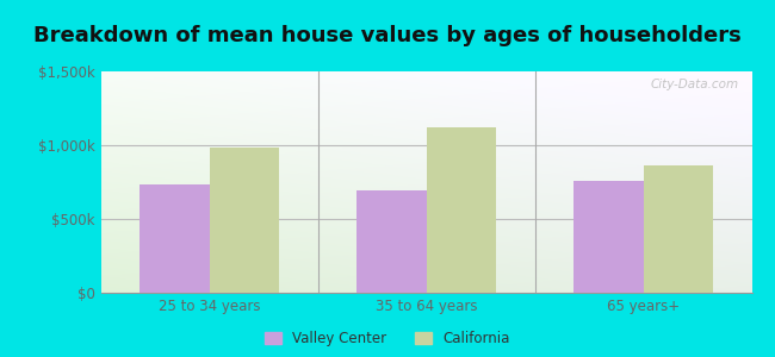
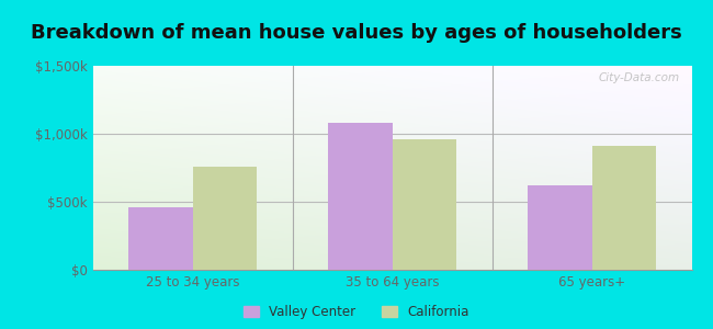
Valley Center/25 to 34 years: $730k -> $460k
California/25 to 34 years: $980k -> $760k
Valley Center/35 to 64 years: $690k -> $1,080k
California/35 to 64 years: $1,120k -> $960k
Valley Center/65 years+: $760k -> $620k
California/65 years+: $860k -> $910k
